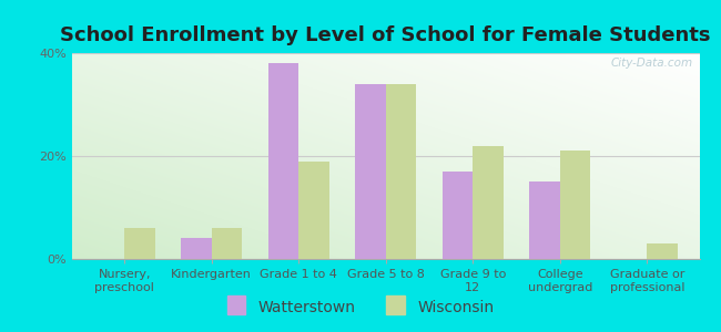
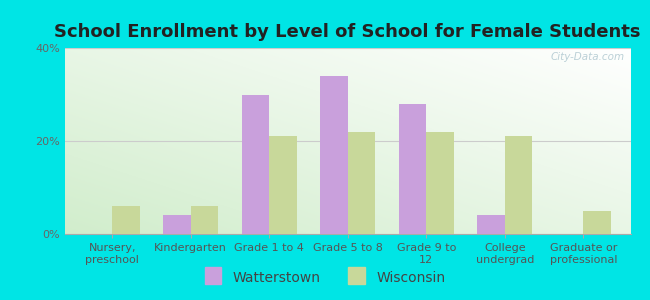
Watterstown/Grade 1 to 4: 38% -> 30%
Wisconsin/Grade 1 to 4: 19% -> 21%
Wisconsin/Grade 5 to 8: 34% -> 22%
Watterstown/Grade 9 to 12: 17% -> 28%
Watterstown/College undergrad: 15% -> 4%
Wisconsin/Graduate or professional: 3% -> 5%
